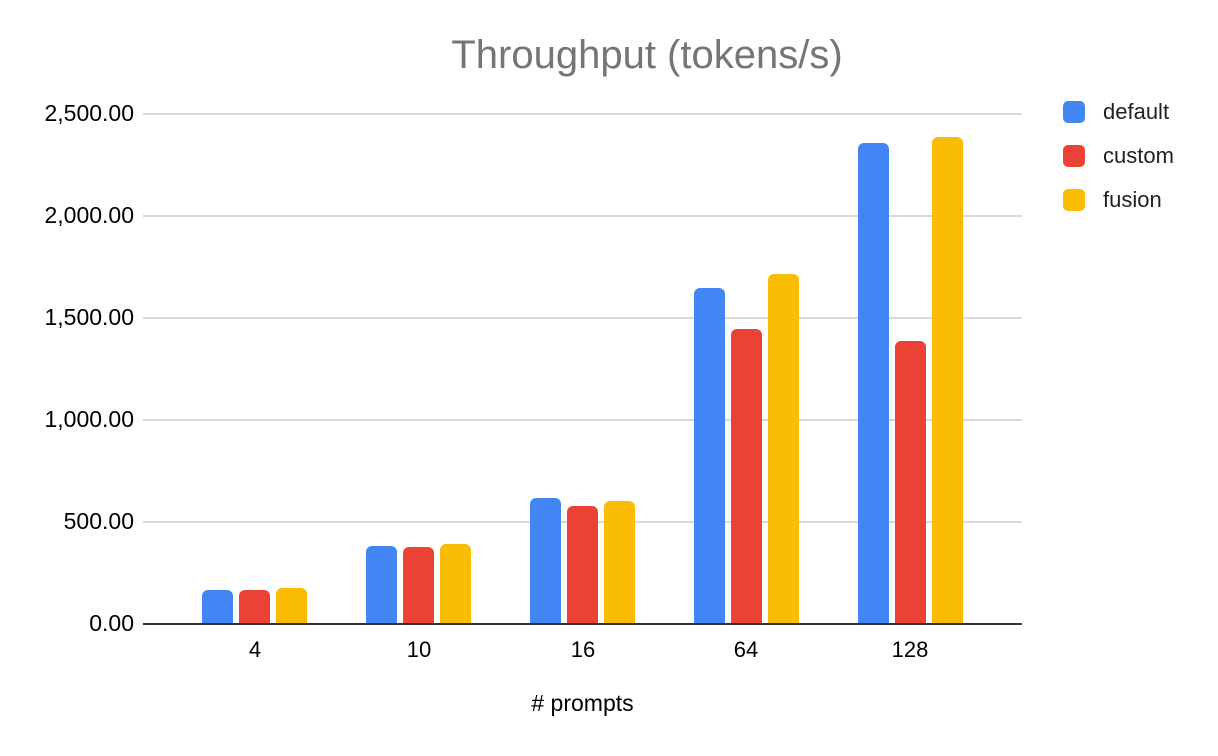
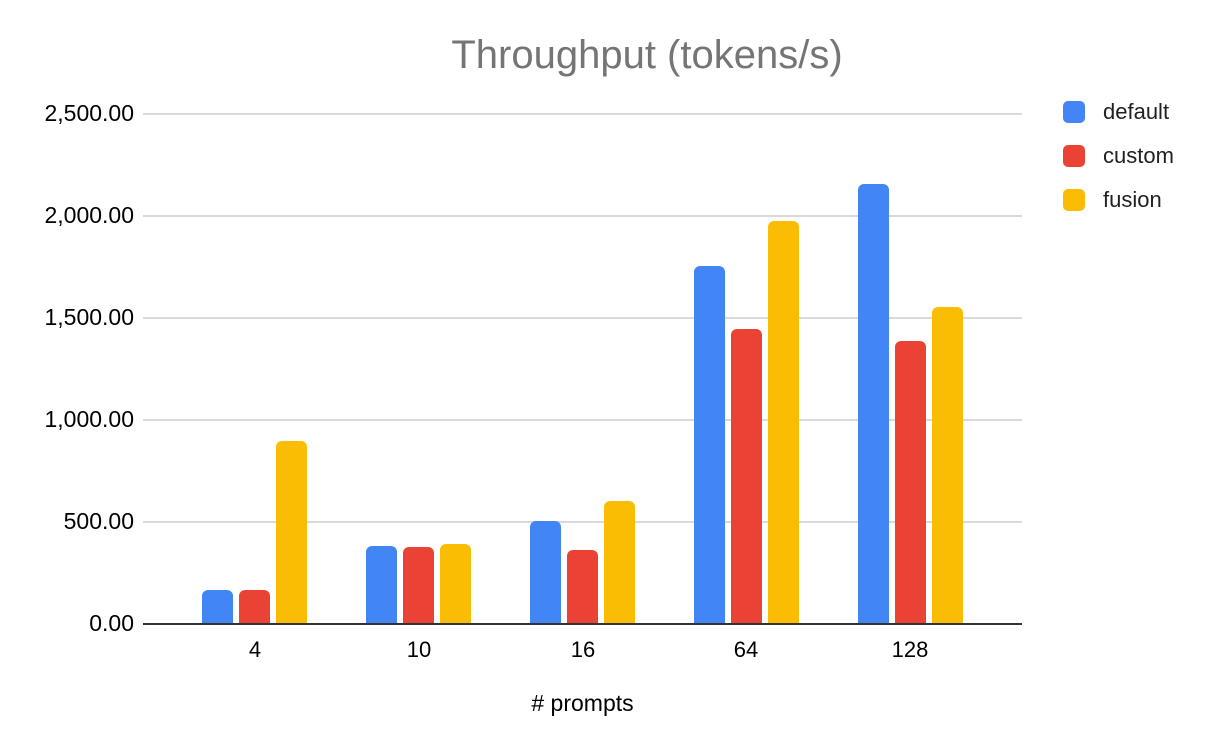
fusion/4: 170 -> 890
default/16: 610 -> 500
custom/16: 570 -> 360
default/64: 1640 -> 1750
fusion/64: 1710 -> 1970
default/128: 2350 -> 2150
fusion/128: 2380 -> 1550
